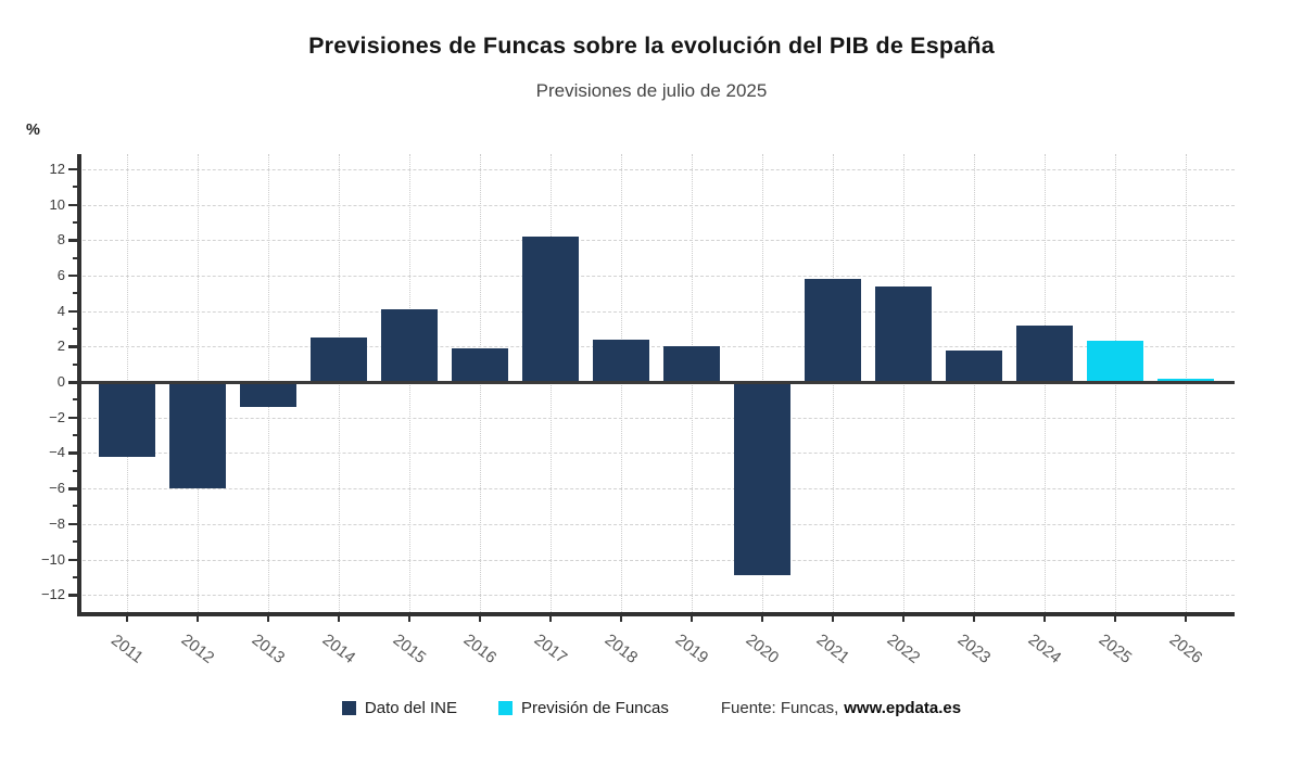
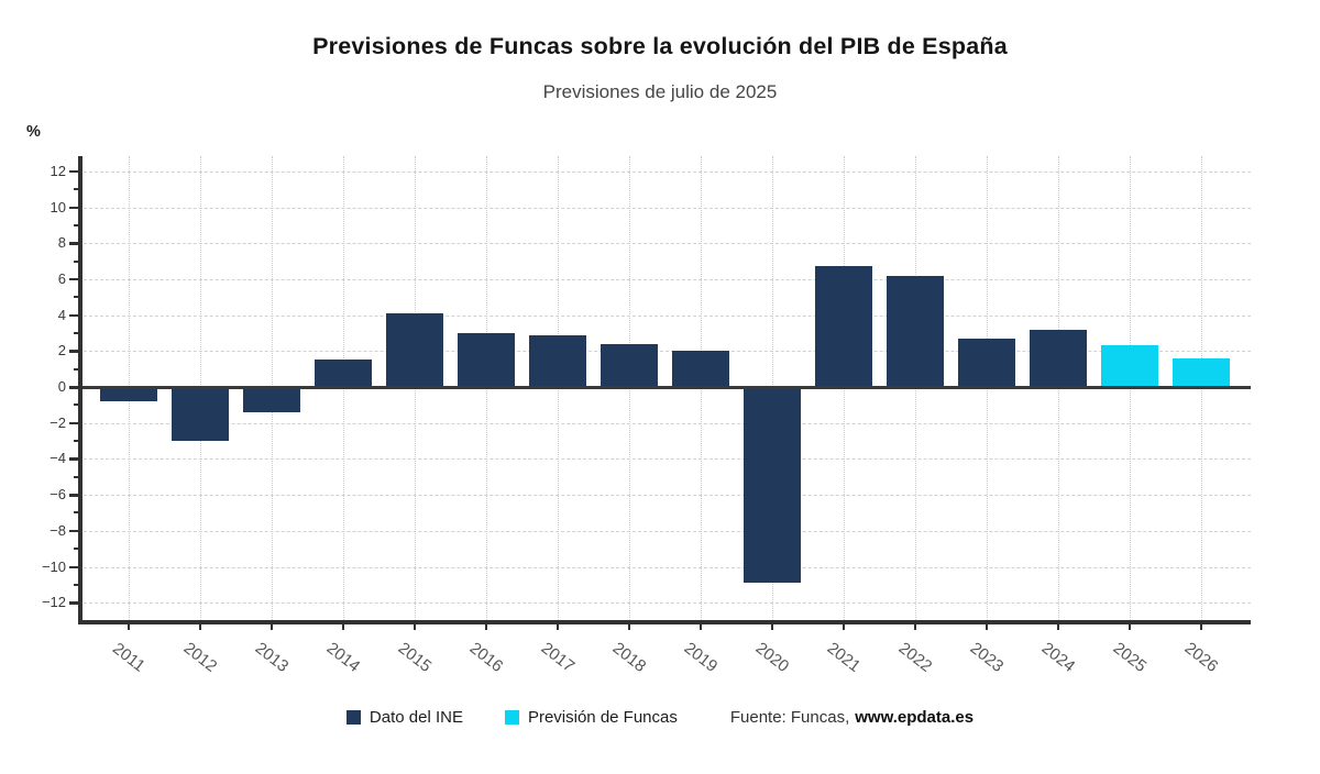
Dato del INE/2011: -4.2 -> -0.8
Dato del INE/2012: -6.0 -> -3.0
Dato del INE/2014: 2.5 -> 1.5
Dato del INE/2016: 1.9 -> 3.0
Dato del INE/2017: 8.2 -> 2.9
Dato del INE/2021: 5.8 -> 6.7
Dato del INE/2022: 5.4 -> 6.2
Dato del INE/2023: 1.8 -> 2.7
Previsión de Funcas/2026: 0.2 -> 1.6
